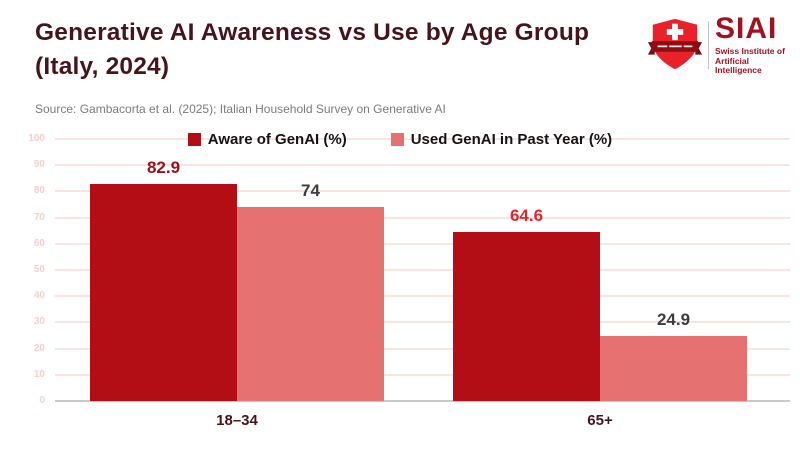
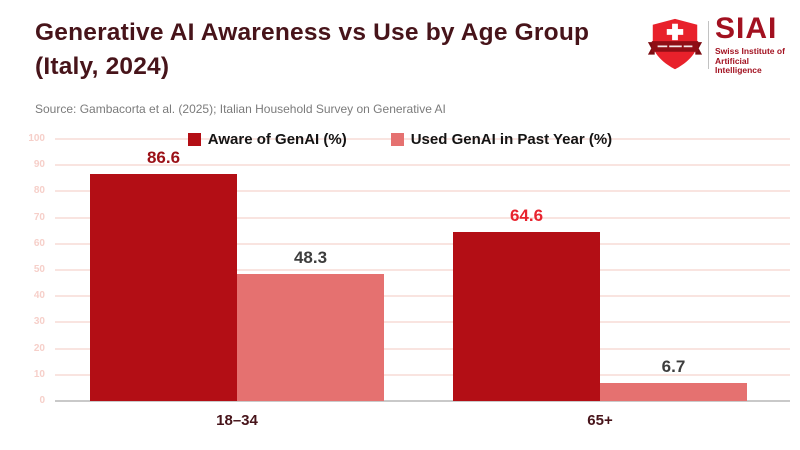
Aware of GenAI (%)/18–34: 82.9 -> 86.6
Used GenAI in Past Year (%)/18–34: 74 -> 48.3
Used GenAI in Past Year (%)/65+: 24.9 -> 6.7
